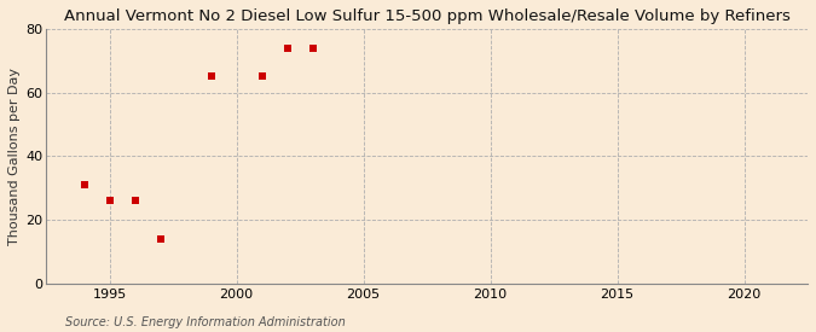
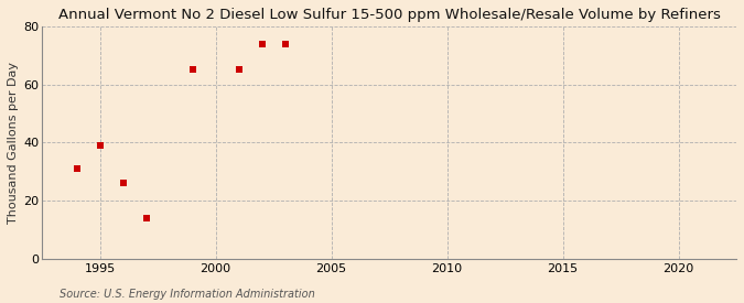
1995: 26 -> 39
